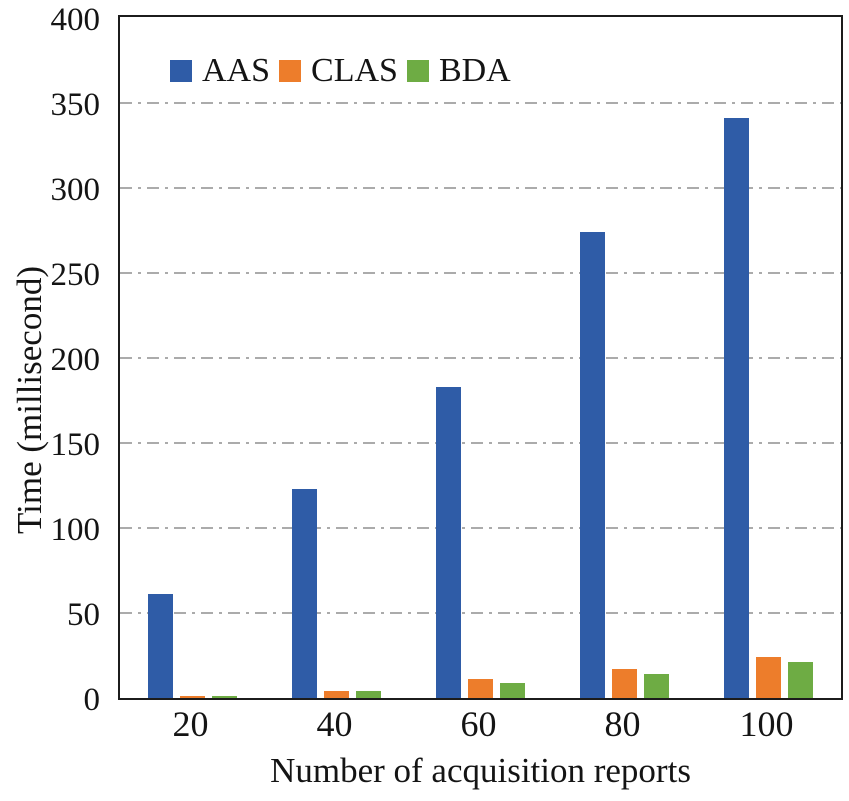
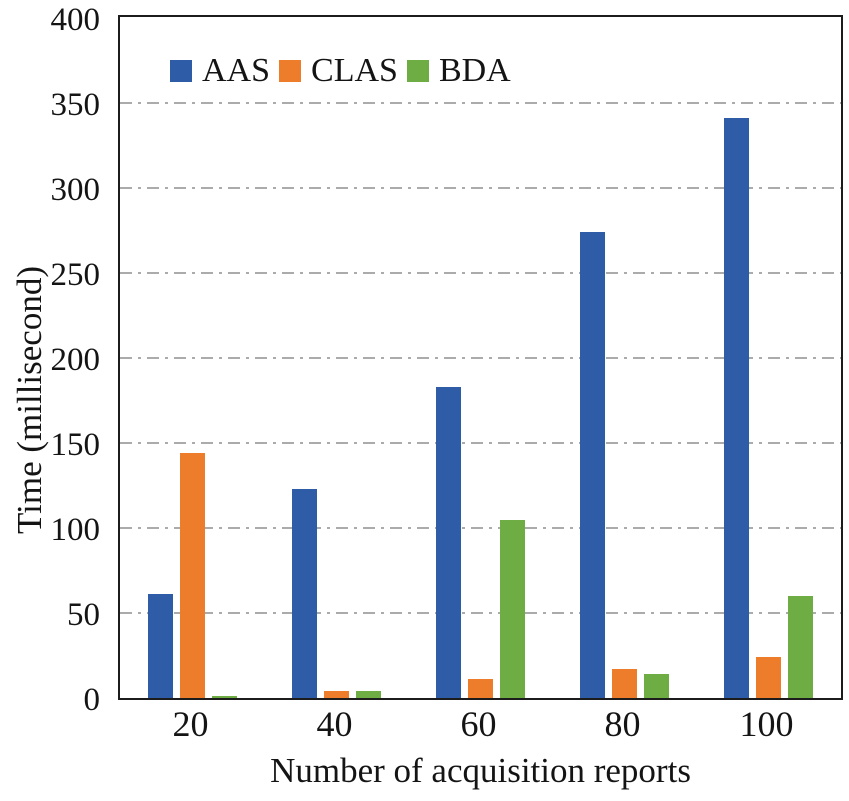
CLAS/20: 1 -> 144
BDA/60: 9 -> 105
BDA/100: 21 -> 60
